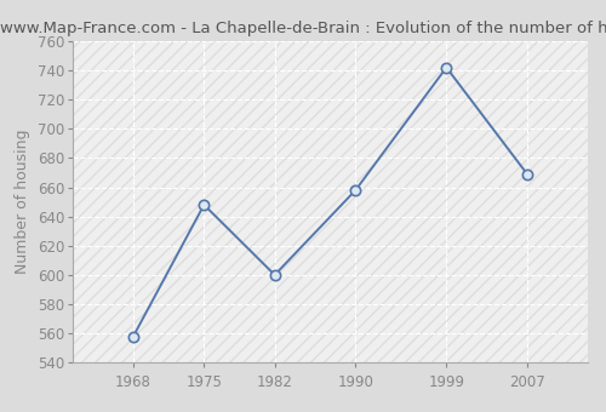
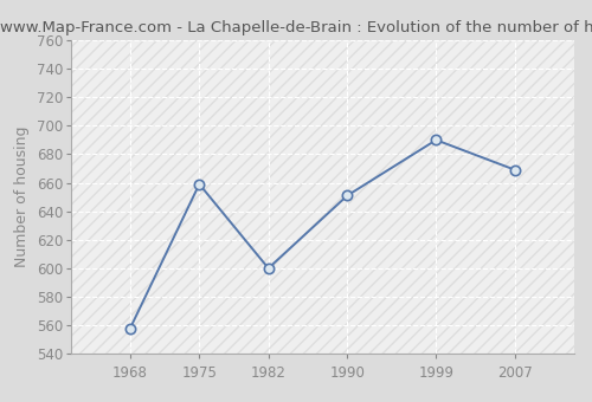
1975: 648 -> 659
1990: 658 -> 651
1999: 742 -> 690
